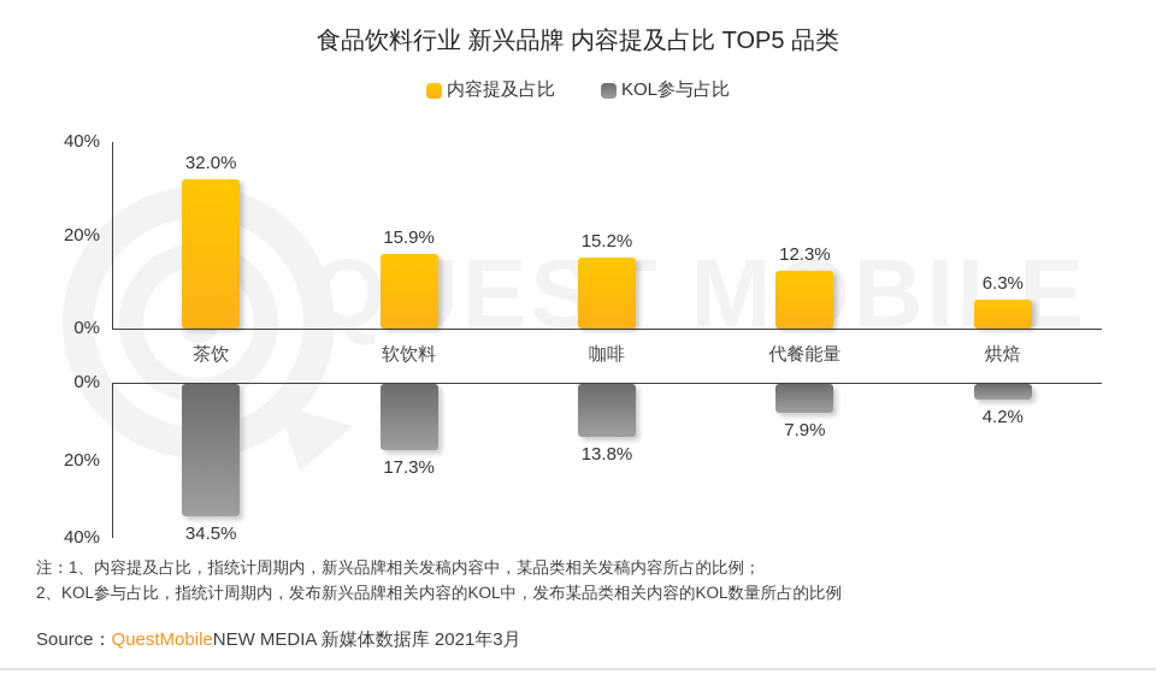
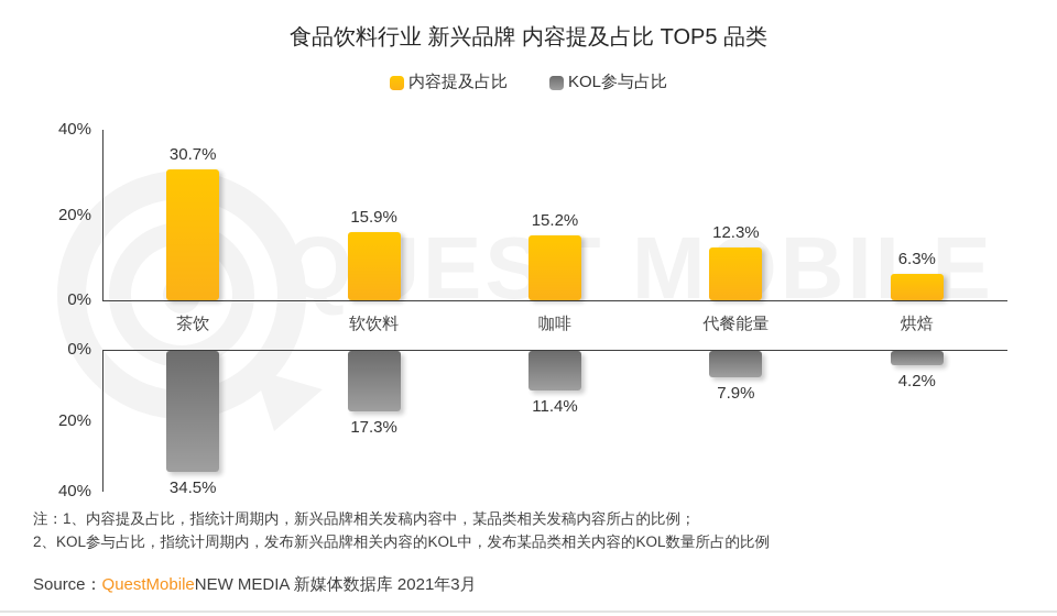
内容提及占比/茶饮: 32.0% -> 30.7%
KOL参与占比/咖啡: 13.8% -> 11.4%
